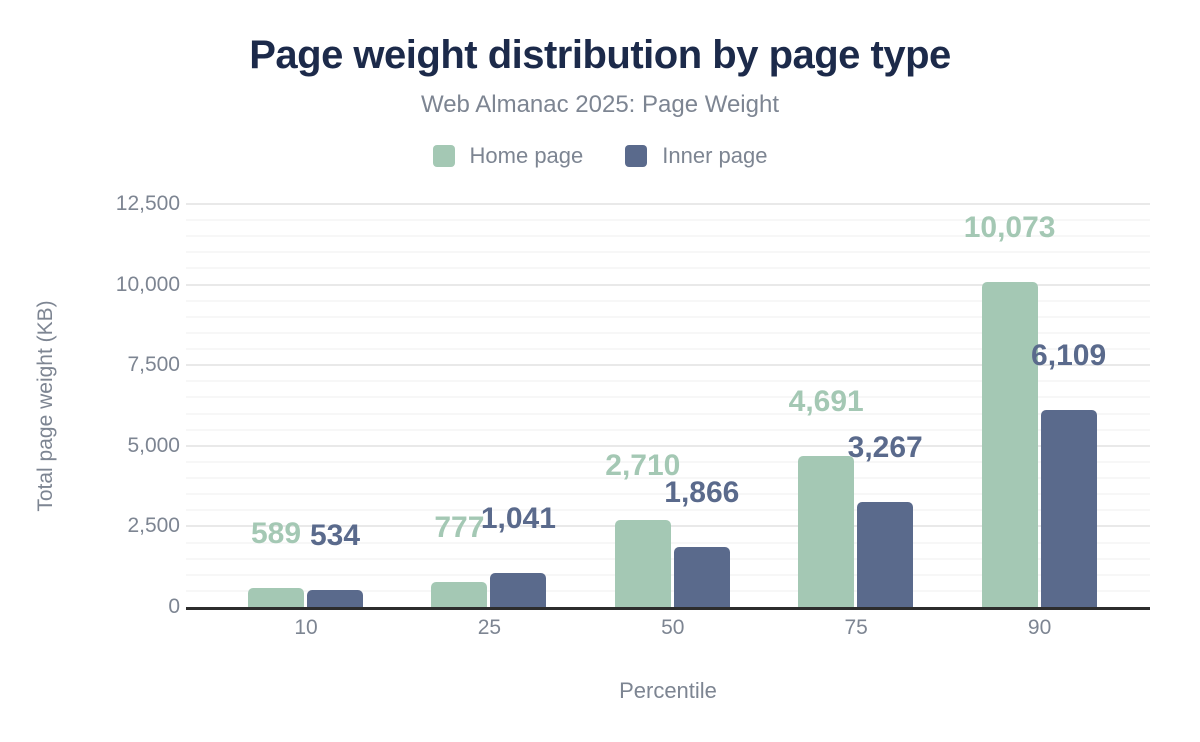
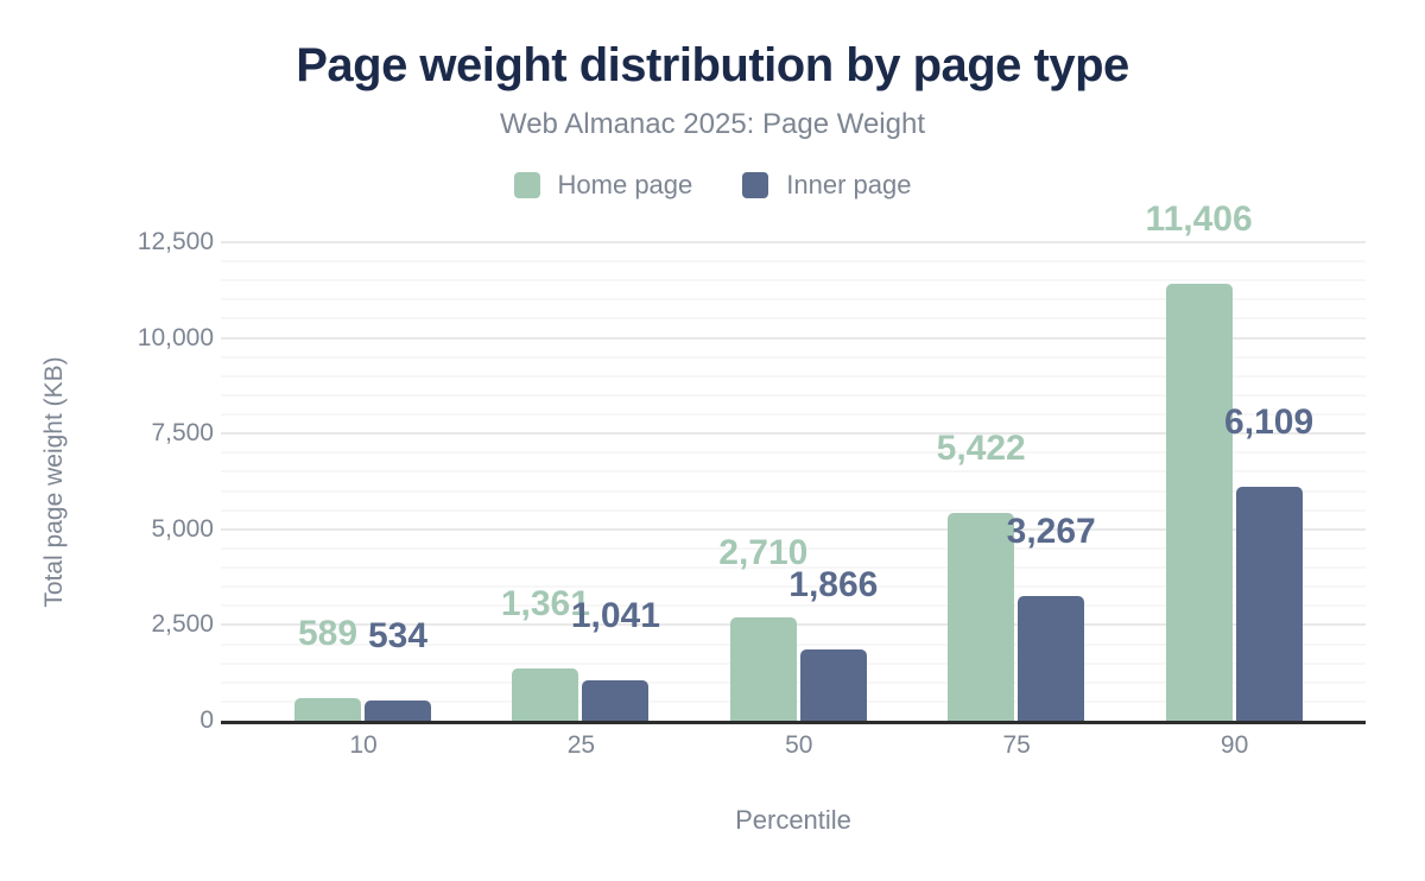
Home page/25: 777 -> 1,361
Home page/75: 4,691 -> 5,422
Home page/90: 10,073 -> 11,406
